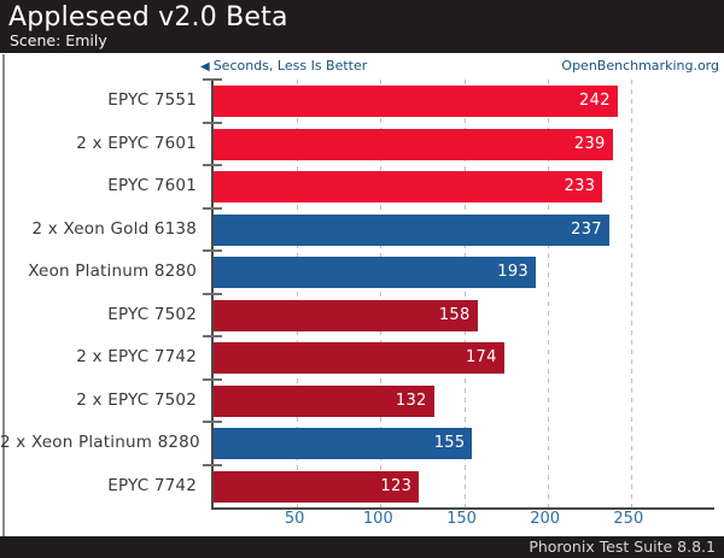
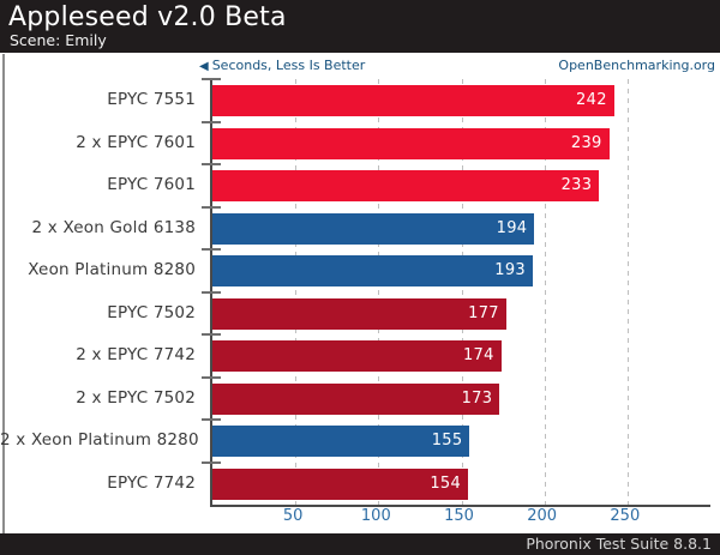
2 x Xeon Gold 6138: 237 -> 194
EPYC 7502: 158 -> 177
2 x EPYC 7502: 132 -> 173
EPYC 7742: 123 -> 154
